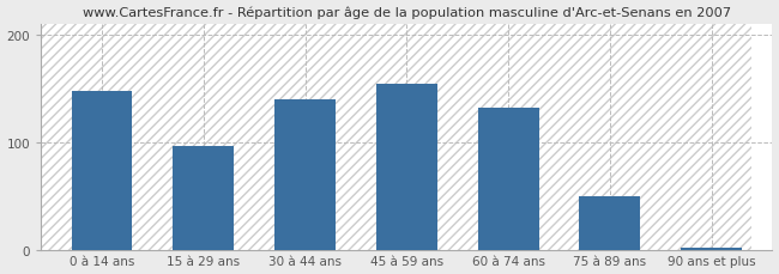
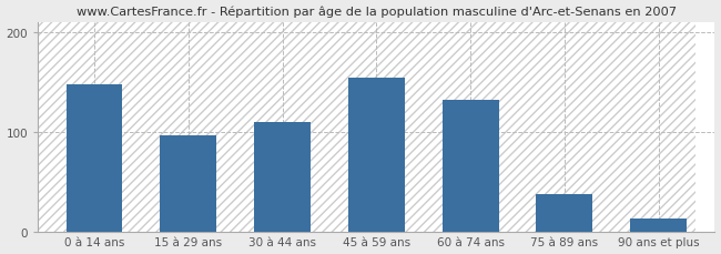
30 à 44 ans: 140 -> 110
75 à 89 ans: 50 -> 38
90 ans et plus: 3 -> 14
